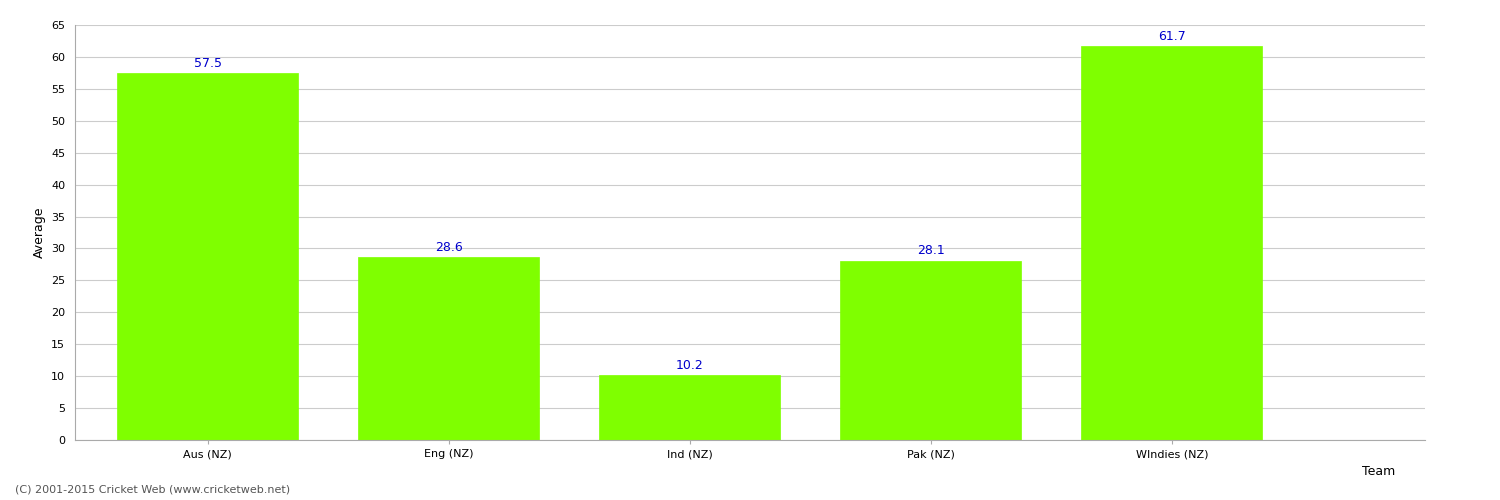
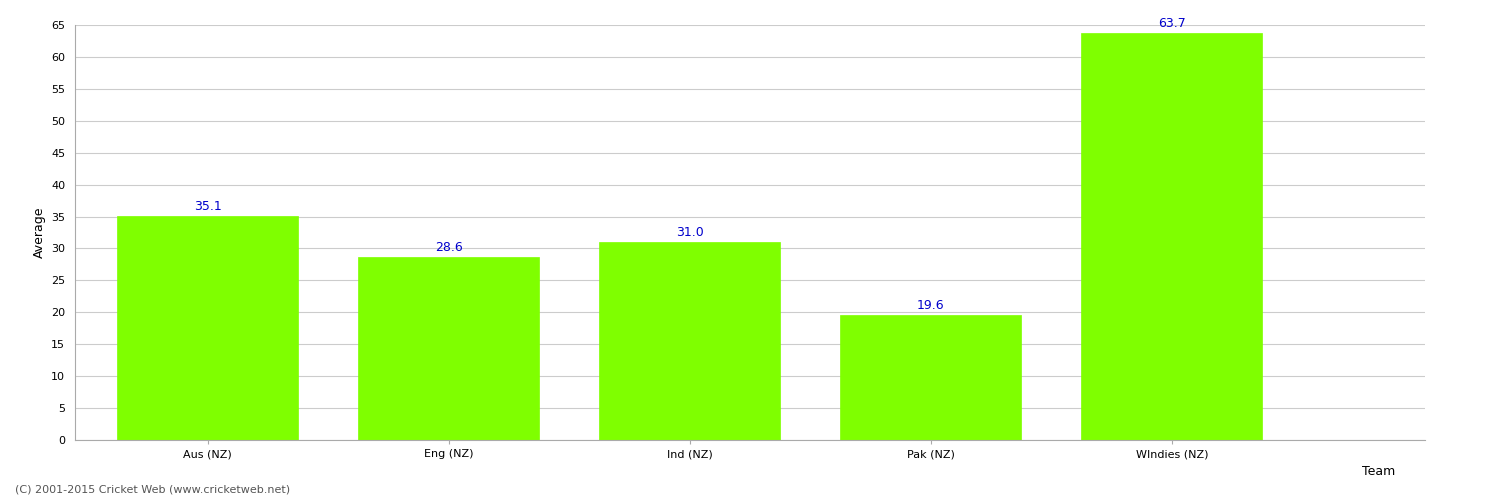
Aus (NZ): 57.5 -> 35.1
Ind (NZ): 10.2 -> 31.0
Pak (NZ): 28.1 -> 19.6
WIndies (NZ): 61.7 -> 63.7
